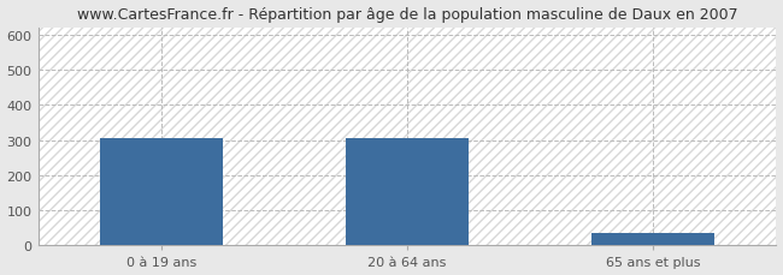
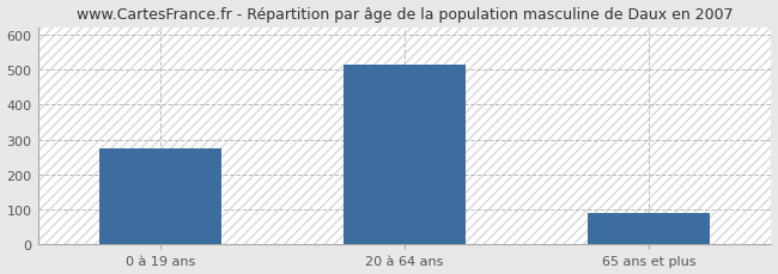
0 à 19 ans: 305 -> 275
20 à 64 ans: 305 -> 515
65 ans et plus: 35 -> 90
